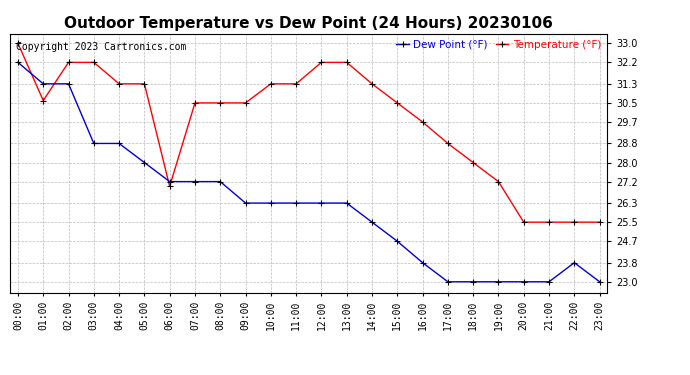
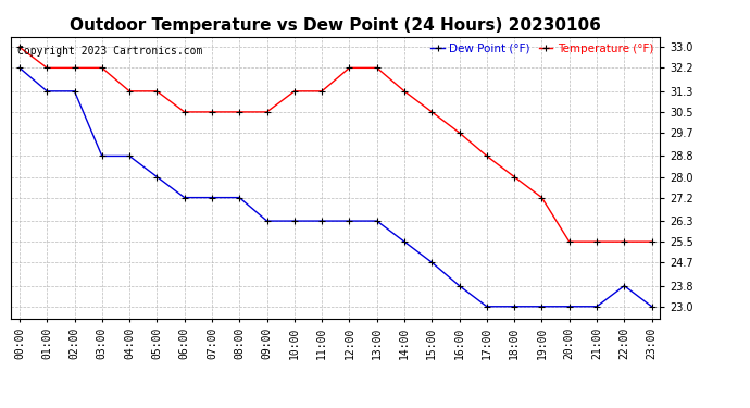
Temperature (°F)/01:00: 30.6 -> 32.2
Temperature (°F)/06:00: 27.0 -> 30.5
